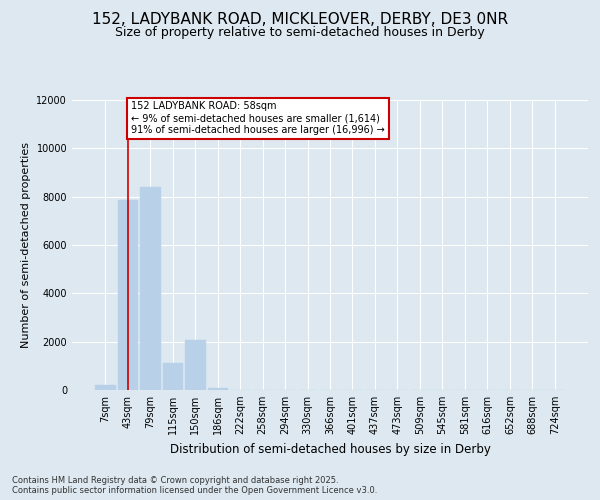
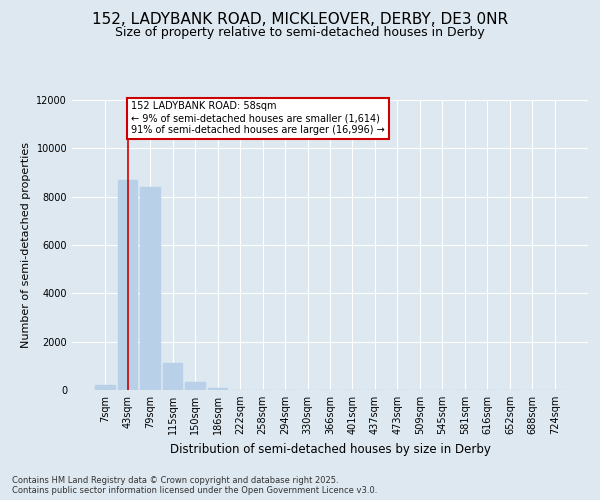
43sqm: 7850 -> 8700
150sqm: 2050 -> 350
